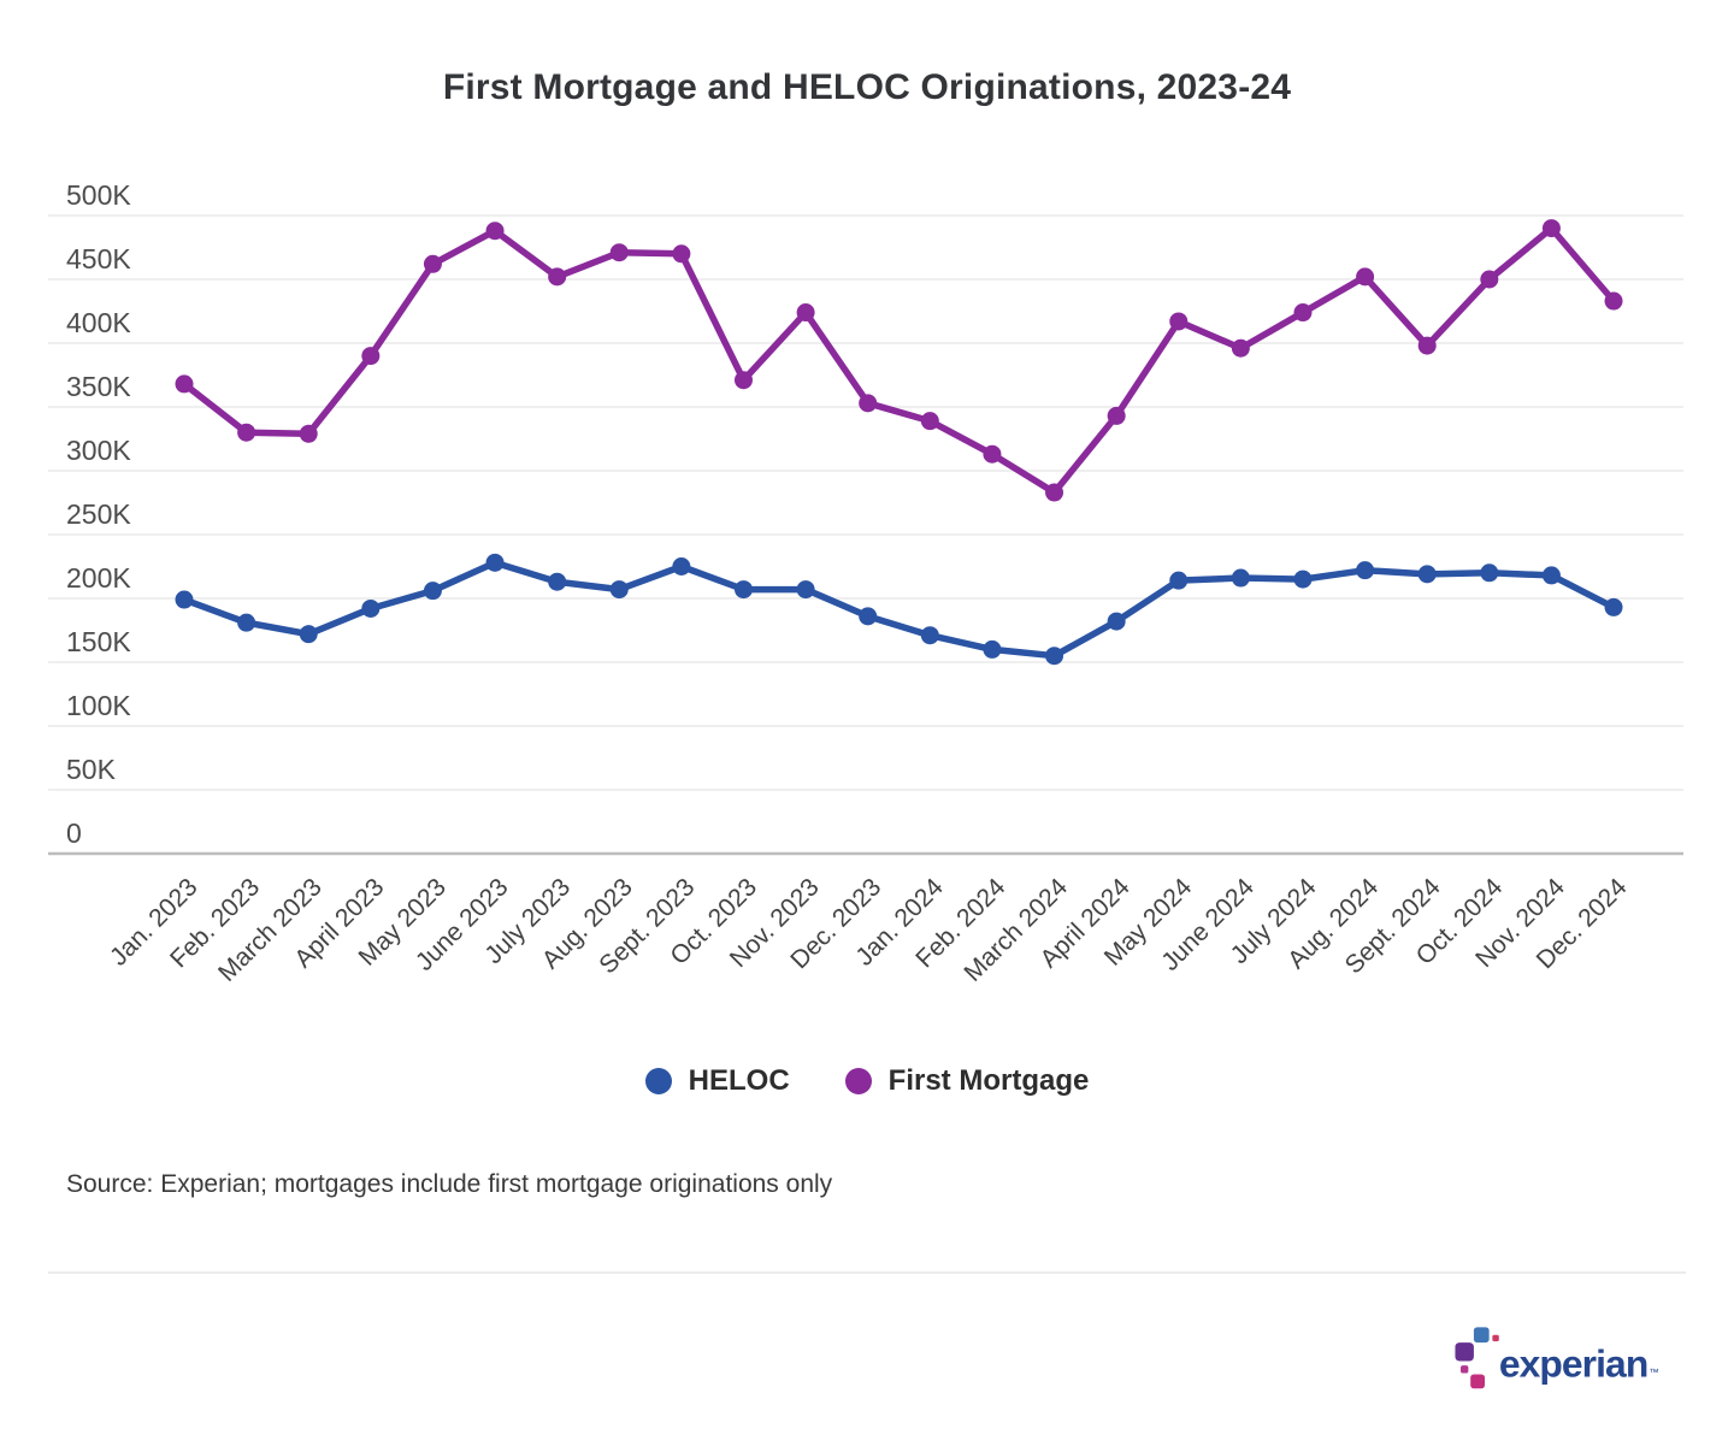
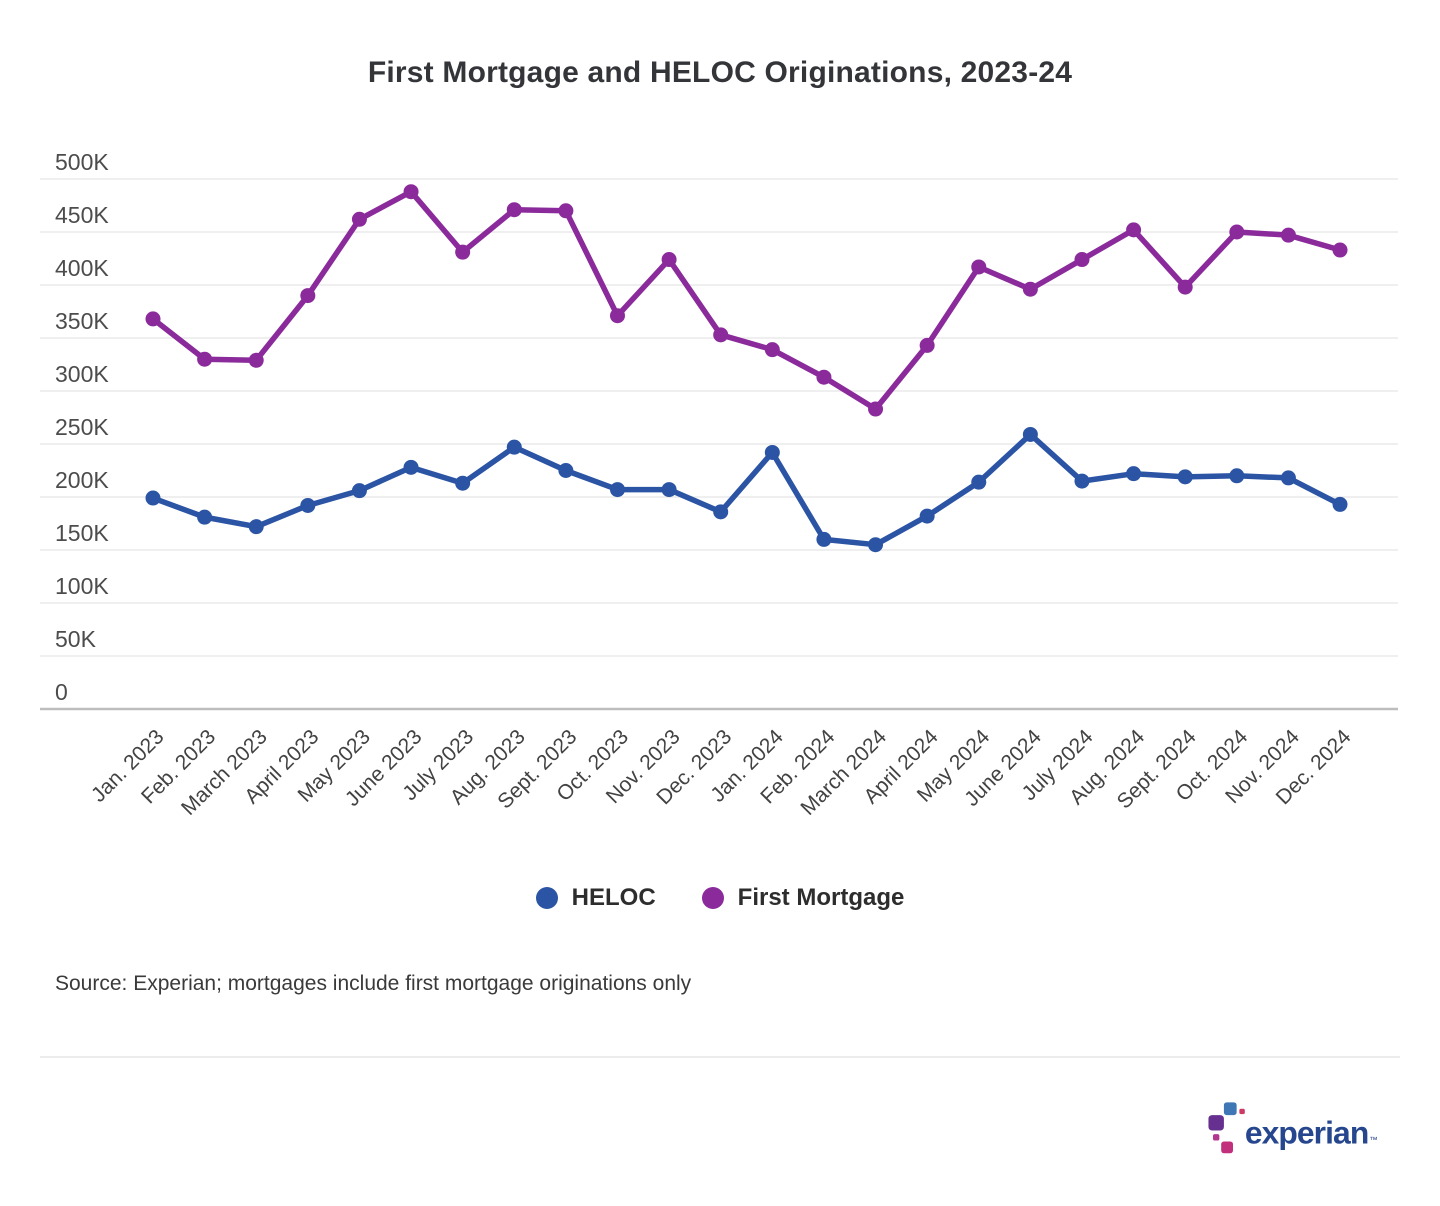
First Mortgage/July 2023: 452K -> 431K
HELOC/Aug. 2023: 207K -> 247K
HELOC/Jan. 2024: 171K -> 242K
HELOC/June 2024: 216K -> 259K
First Mortgage/Nov. 2024: 490K -> 447K
